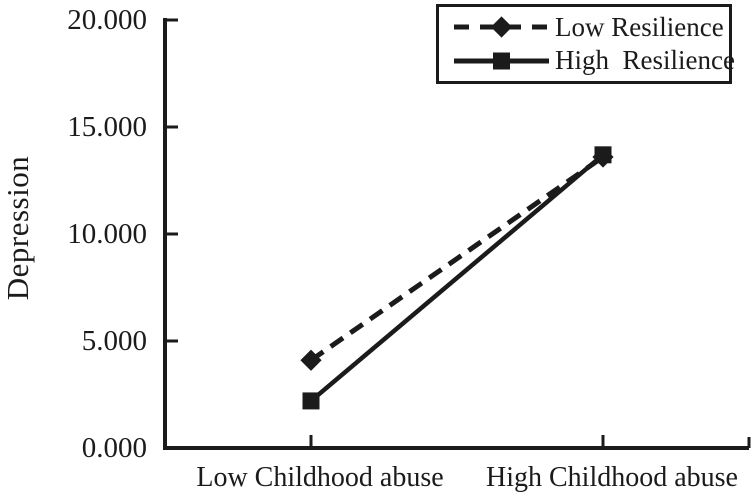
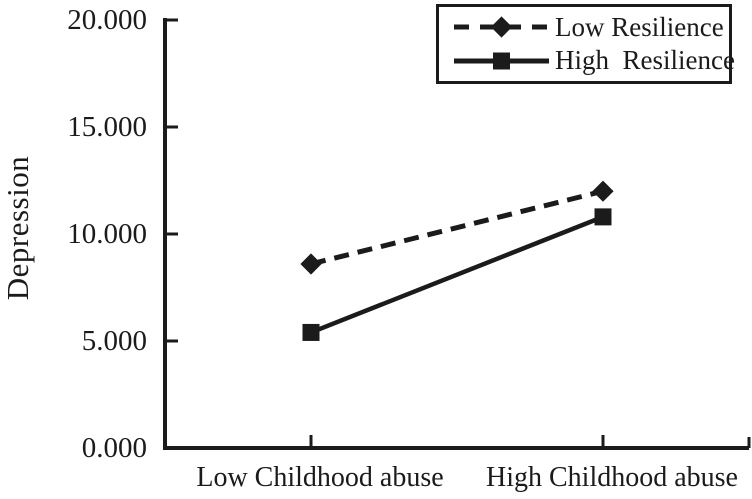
Low Resilience/Low Childhood abuse: 4.1 -> 8.6
High Resilience/Low Childhood abuse: 2.2 -> 5.4
Low Resilience/High Childhood abuse: 13.6 -> 12.0
High Resilience/High Childhood abuse: 13.7 -> 10.8
